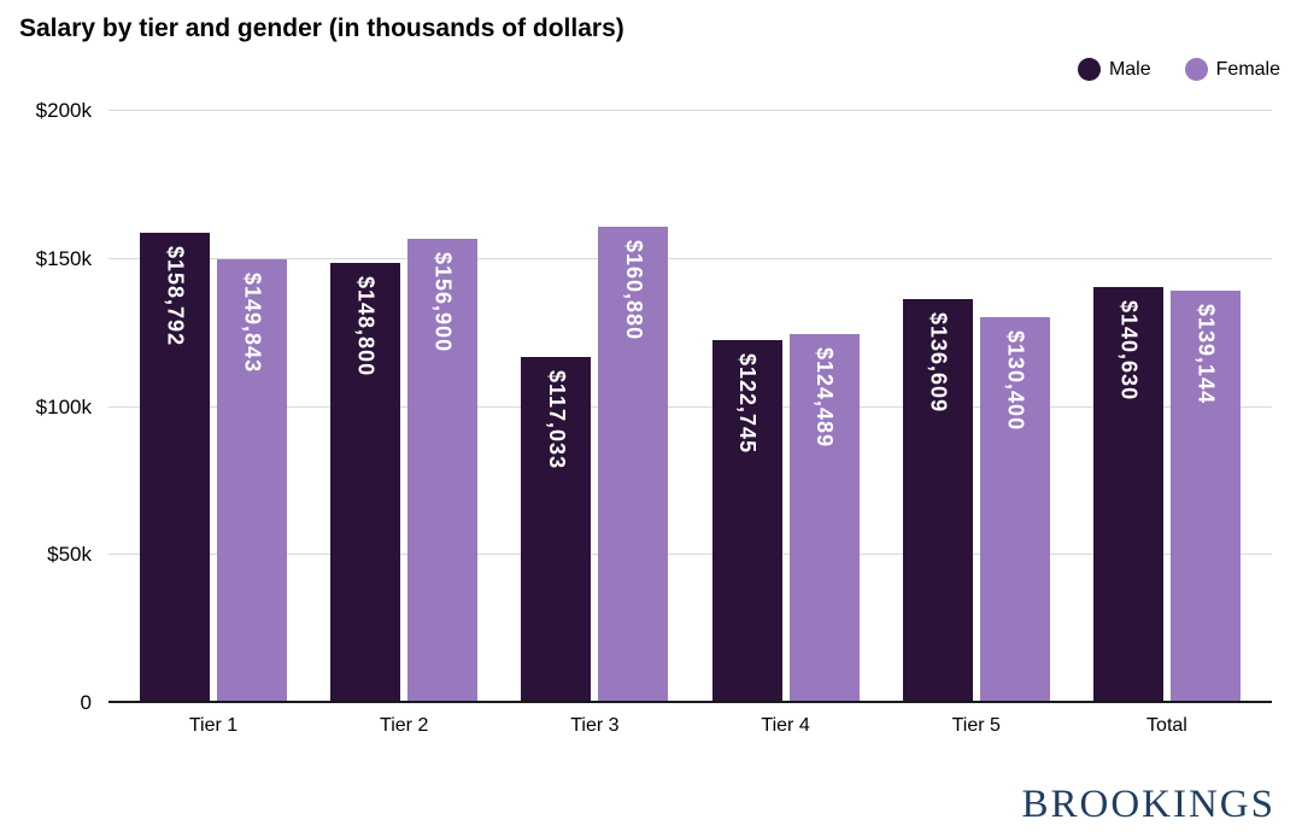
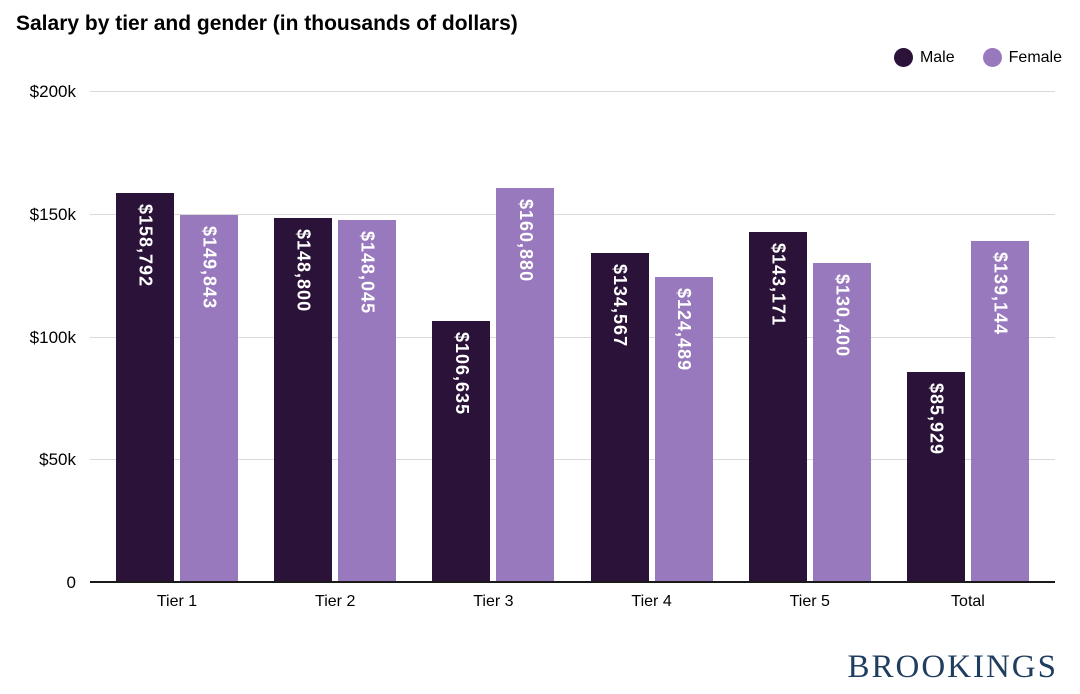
Female/Tier 2: $156,900 -> $148,045
Male/Tier 3: $117,033 -> $106,635
Male/Tier 4: $122,745 -> $134,567
Male/Tier 5: $136,609 -> $143,171
Male/Total: $140,630 -> $85,929
